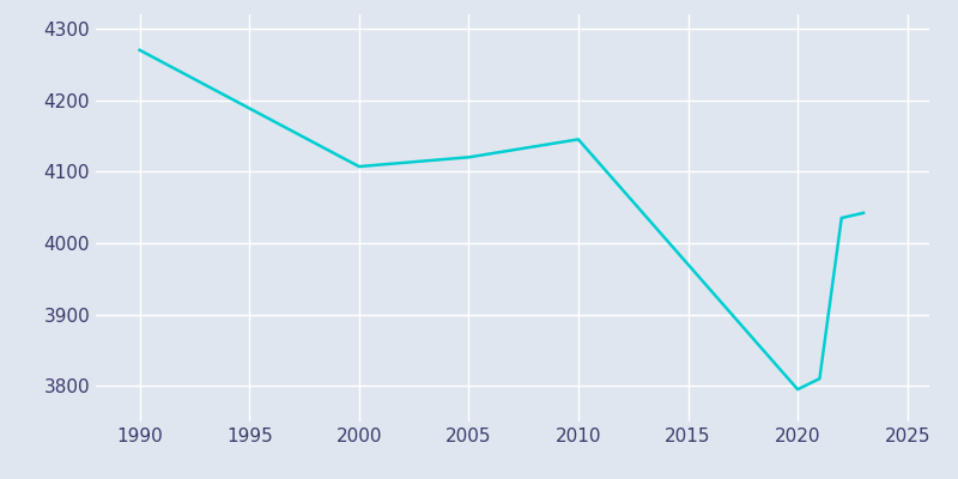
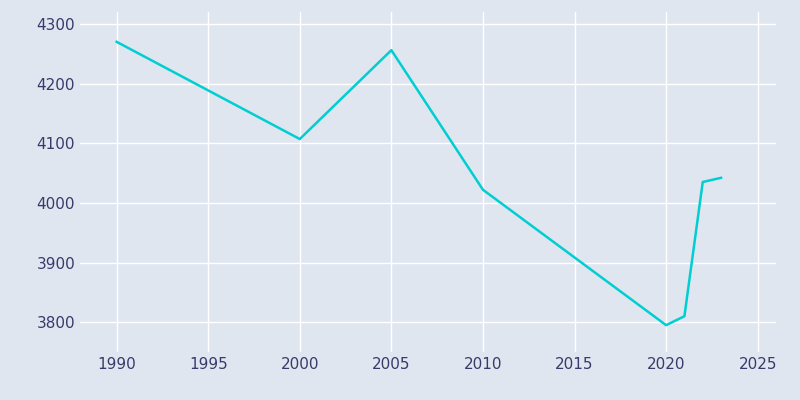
2005: 4120 -> 4256
2010: 4145 -> 4022
